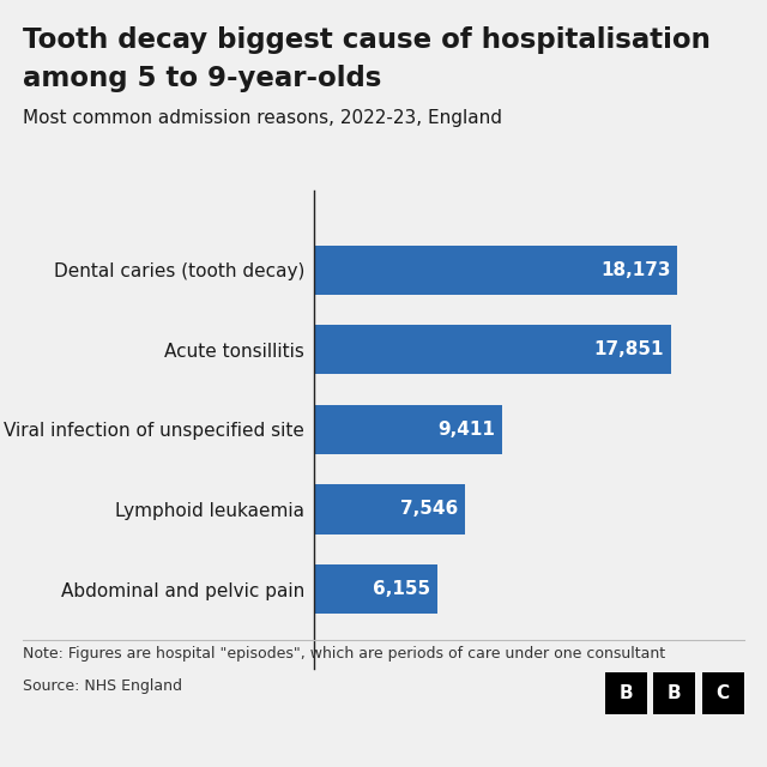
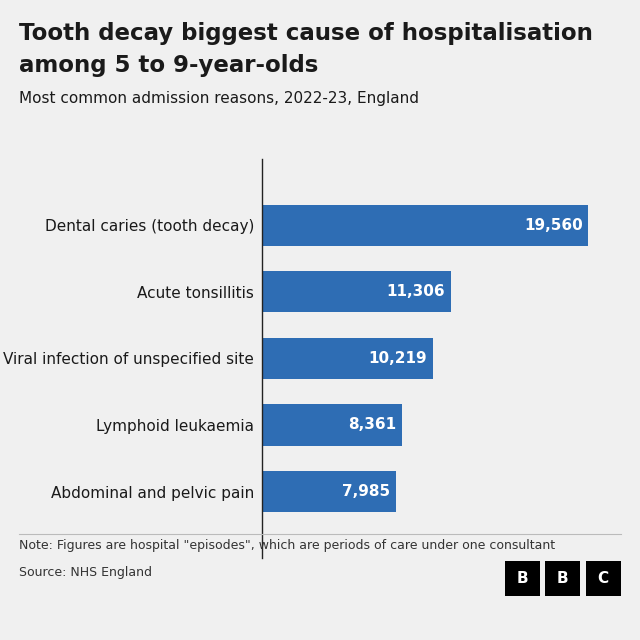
Dental caries (tooth decay): 18,173 -> 19,560
Acute tonsillitis: 17,851 -> 11,306
Viral infection of unspecified site: 9,411 -> 10,219
Lymphoid leukaemia: 7,546 -> 8,361
Abdominal and pelvic pain: 6,155 -> 7,985
